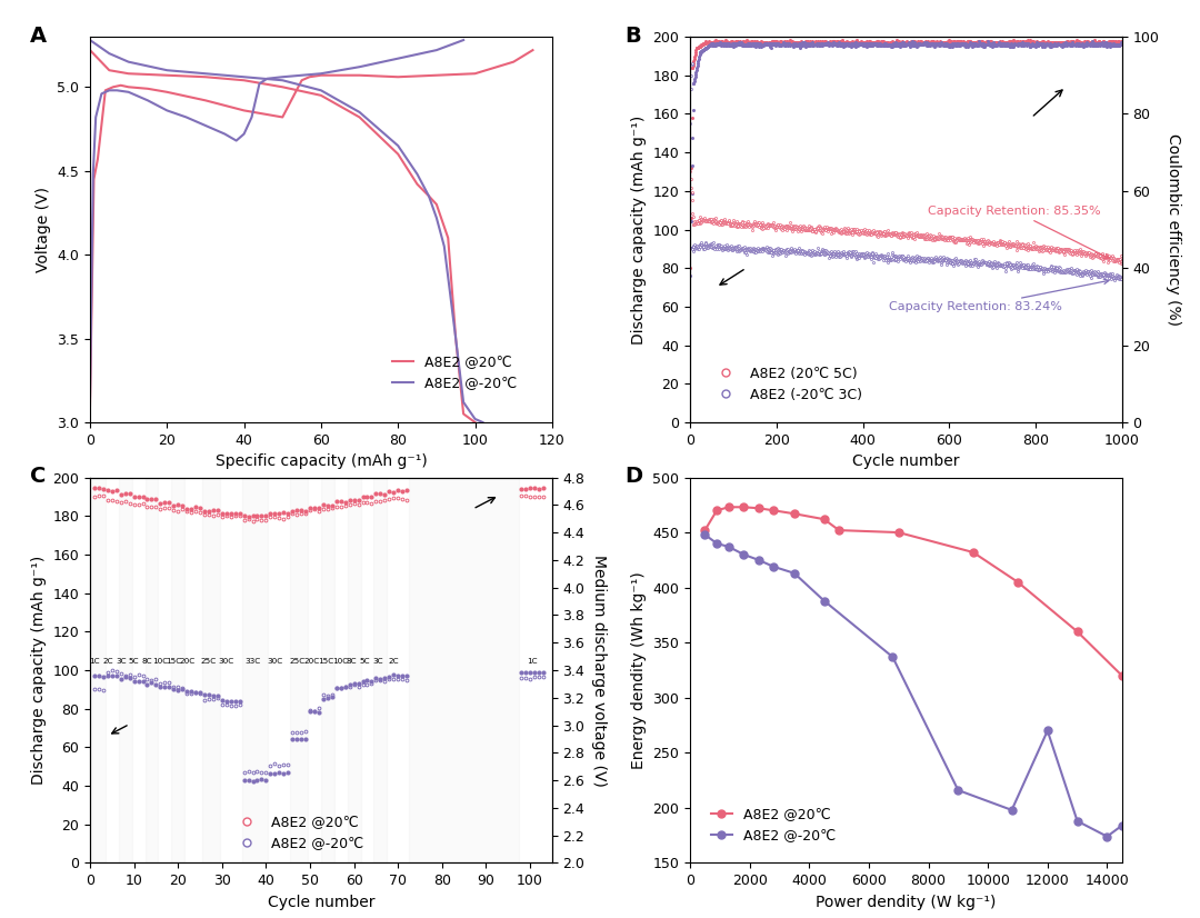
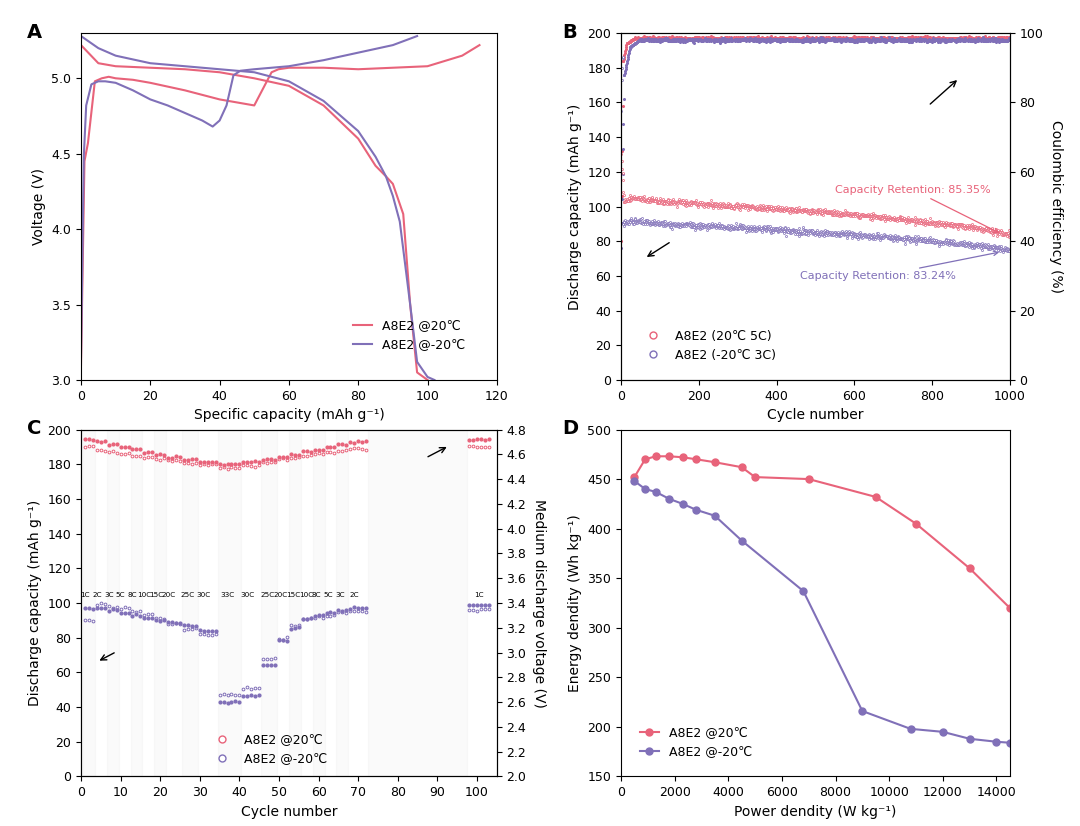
A8E2 @-20℃/12000: 270 -> 195
A8E2 @-20℃/14000: 174 -> 185
